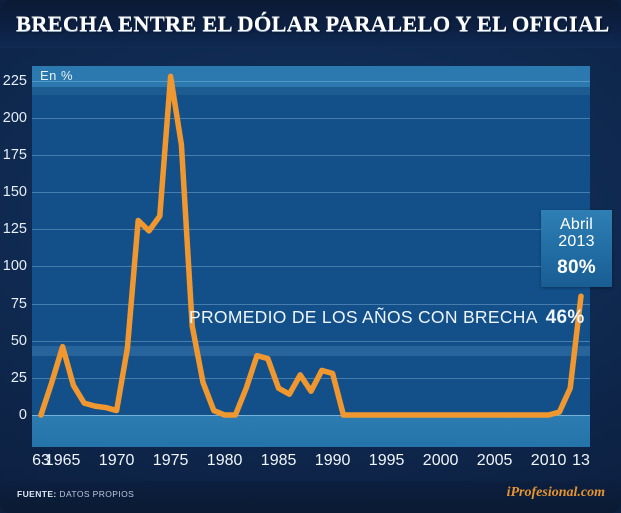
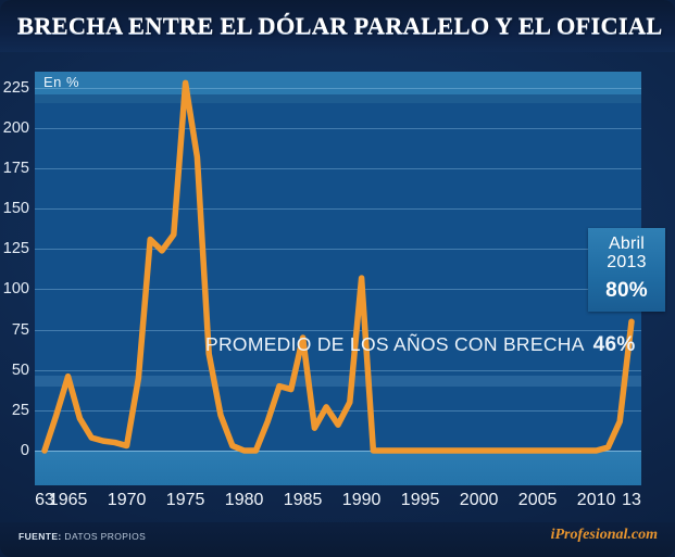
1985: 18 -> 70
1990: 28 -> 107
